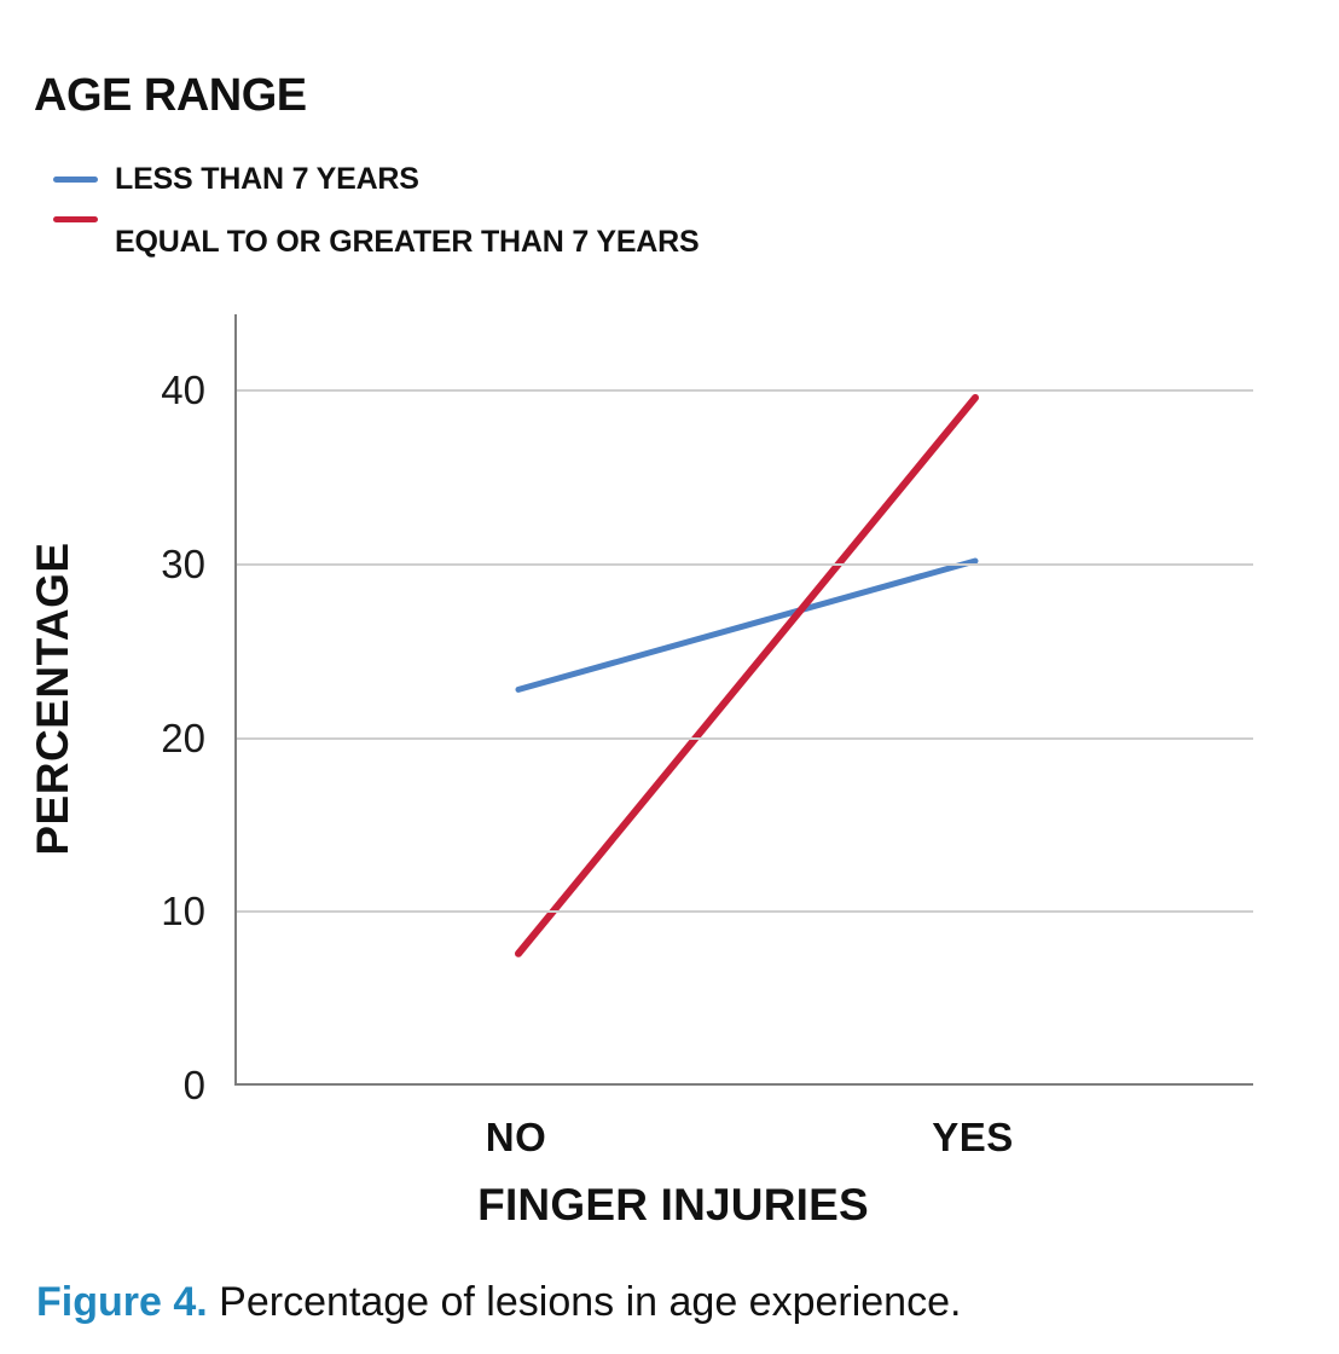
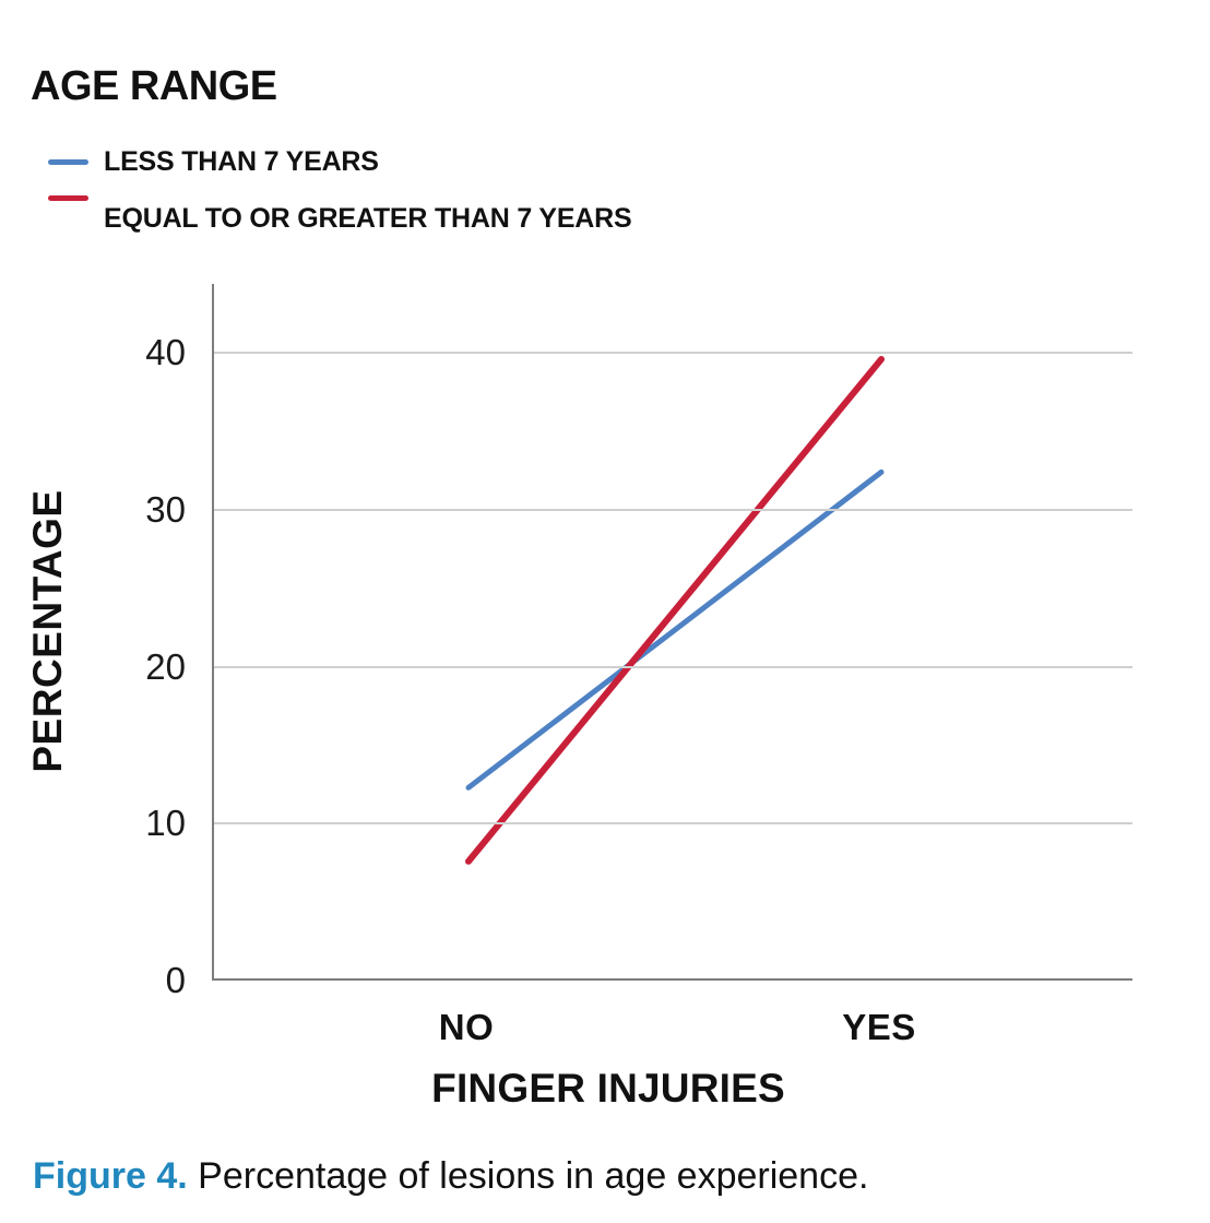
LESS THAN 7 YEARS/NO: 22.8 -> 12.3
LESS THAN 7 YEARS/YES: 30.2 -> 32.4
